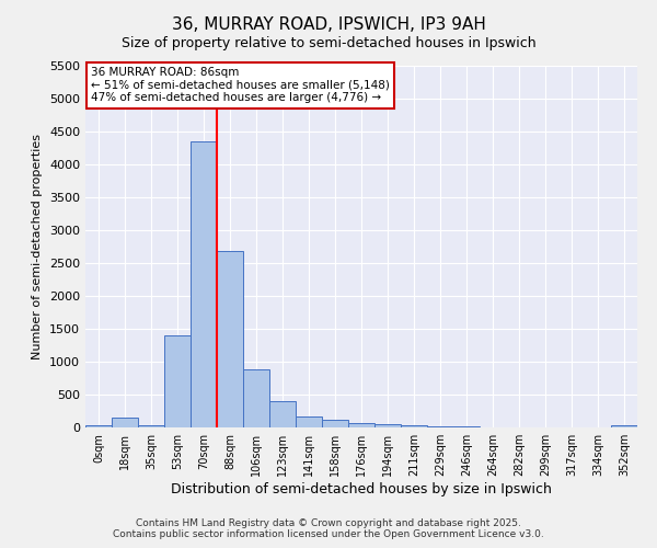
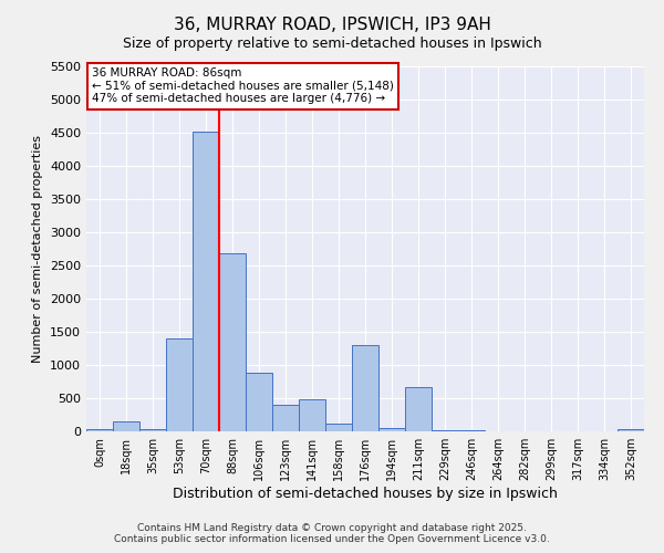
70sqm: 4350 -> 4520
141sqm: 180 -> 480
176sqm: 80 -> 1300
211sqm: 30 -> 660
